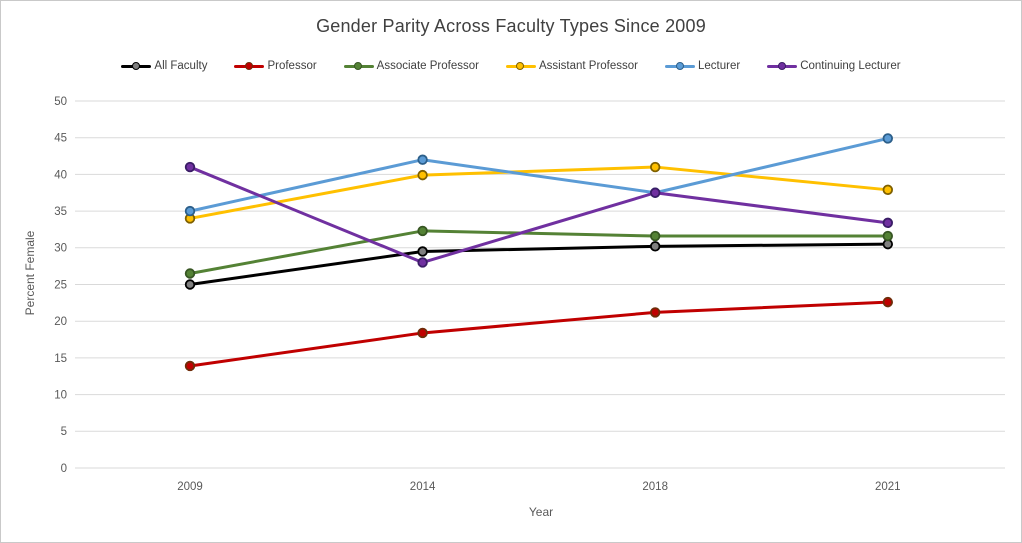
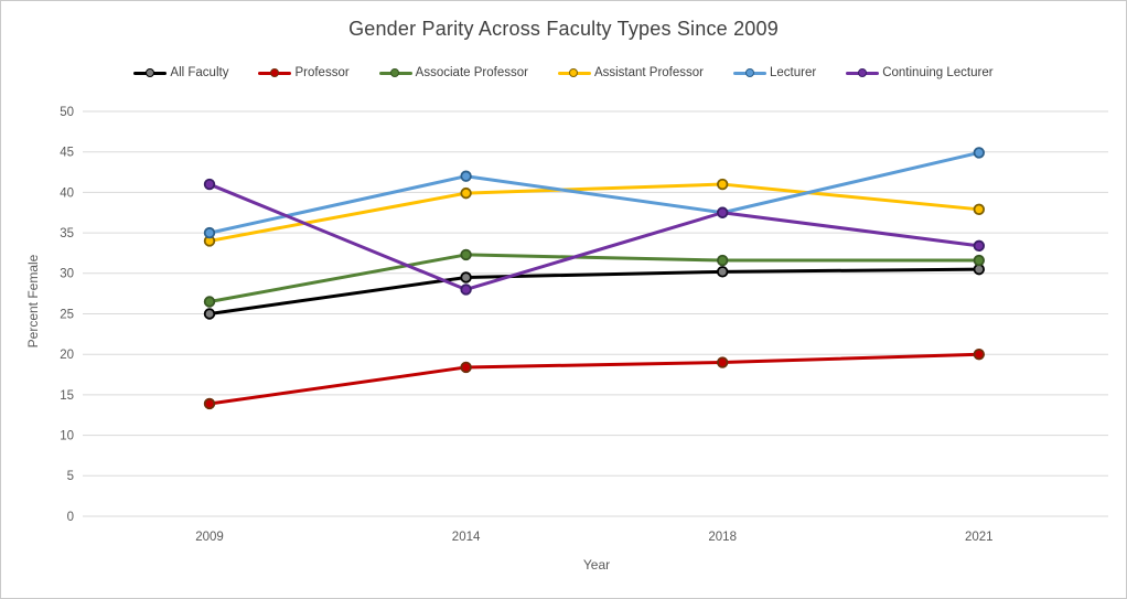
Professor/2018: 21 -> 19
Professor/2021: 23 -> 20
